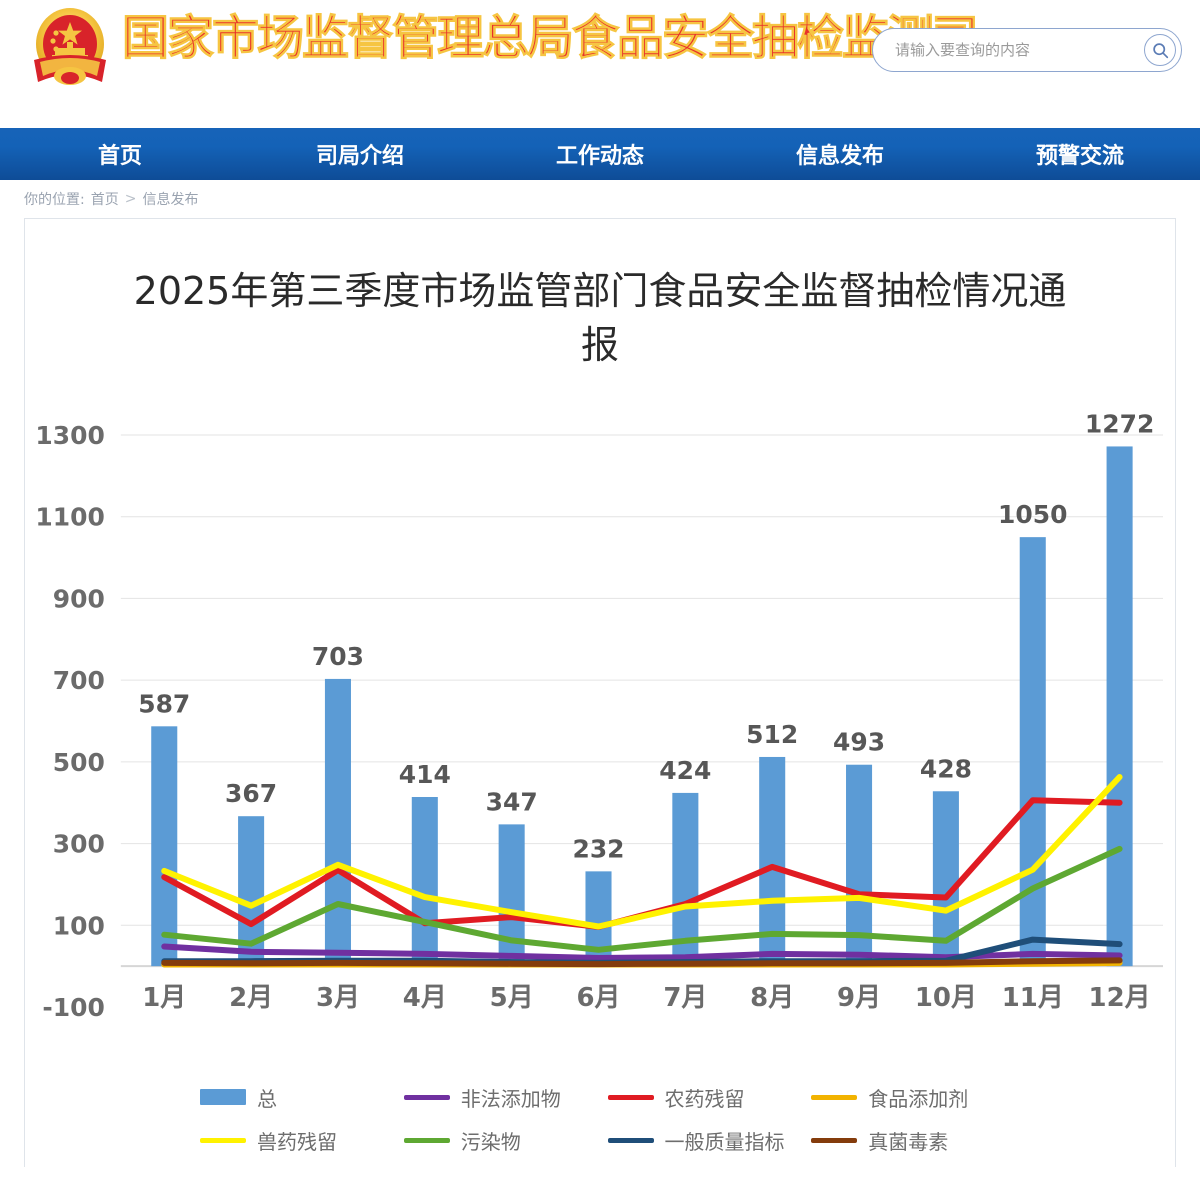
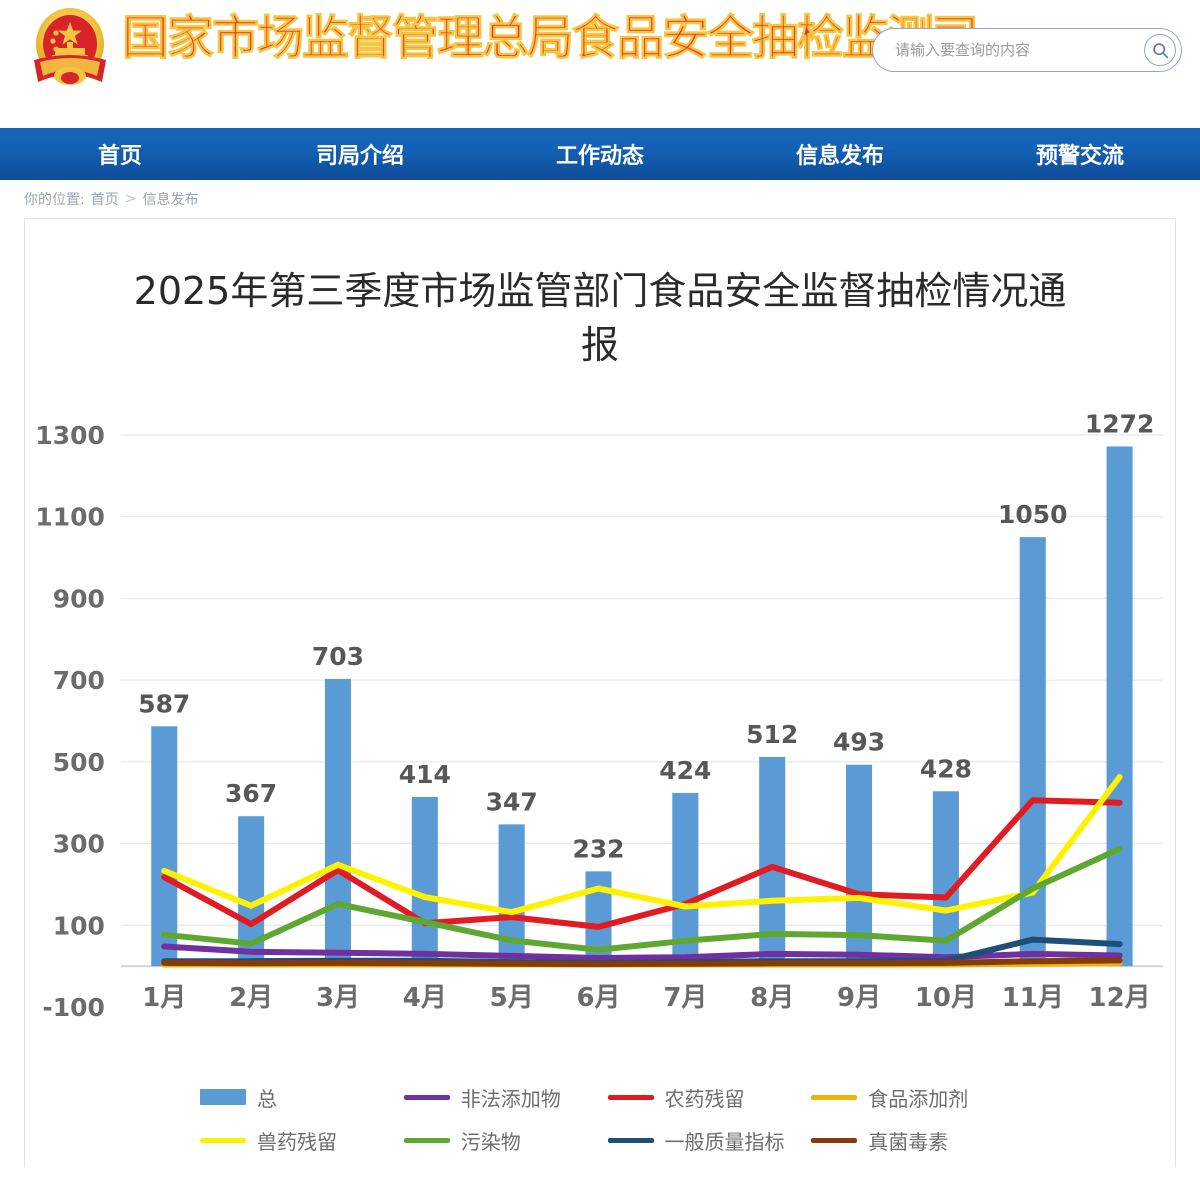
兽药残留/6月: 100 -> 190
兽药残留/11月: 240 -> 180
